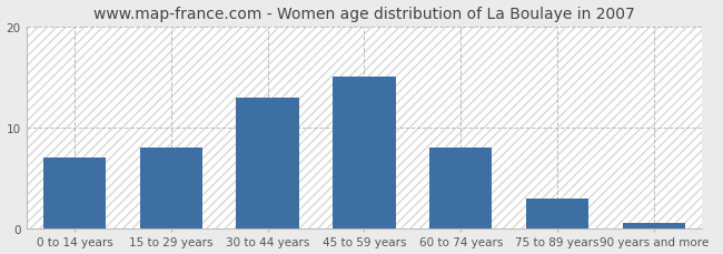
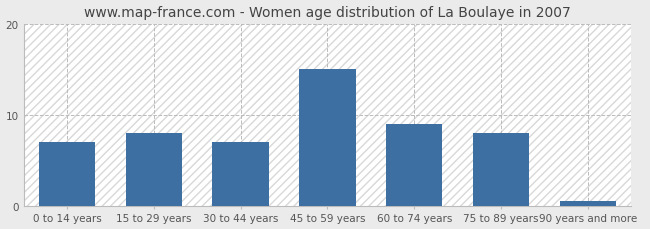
30 to 44 years: 13.0 -> 7.0
60 to 74 years: 8.0 -> 9.0
75 to 89 years: 3.0 -> 8.0
